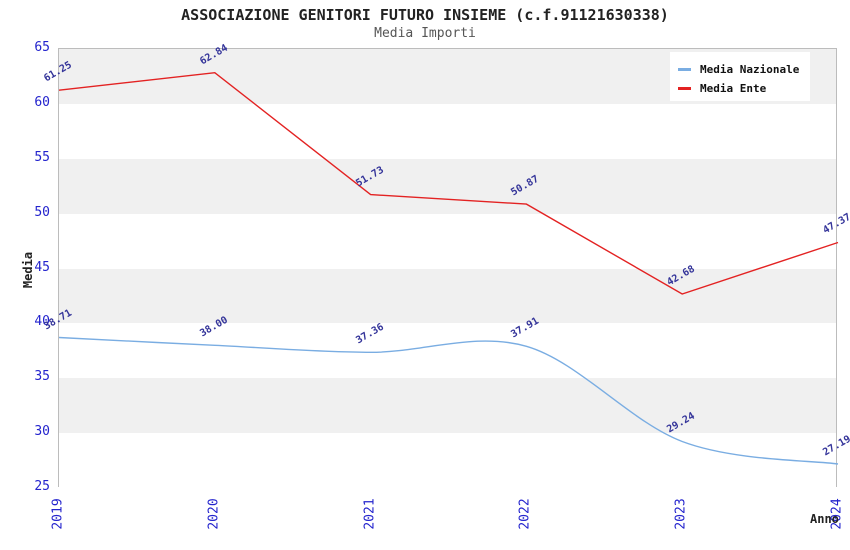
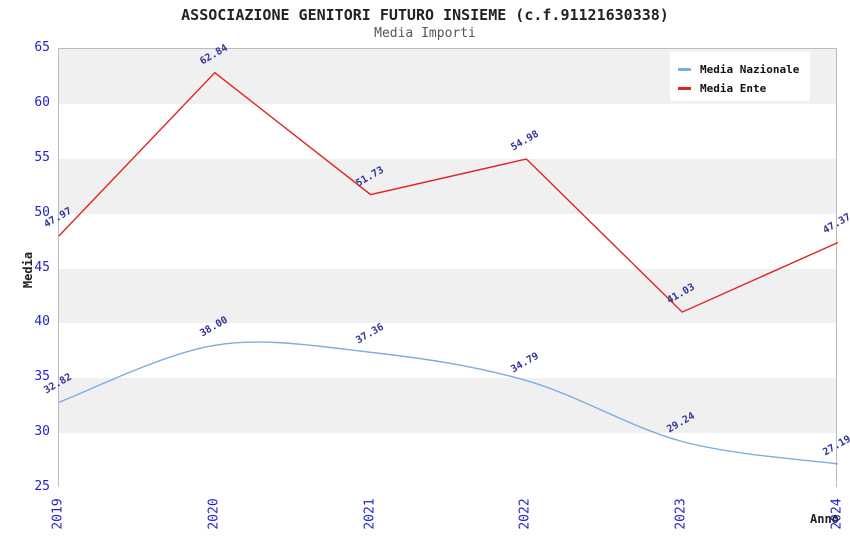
Media Nazionale/2019: 38.71 -> 32.82
Media Ente/2019: 61.25 -> 47.97
Media Nazionale/2022: 37.91 -> 34.79
Media Ente/2022: 50.87 -> 54.98
Media Ente/2023: 42.68 -> 41.03
